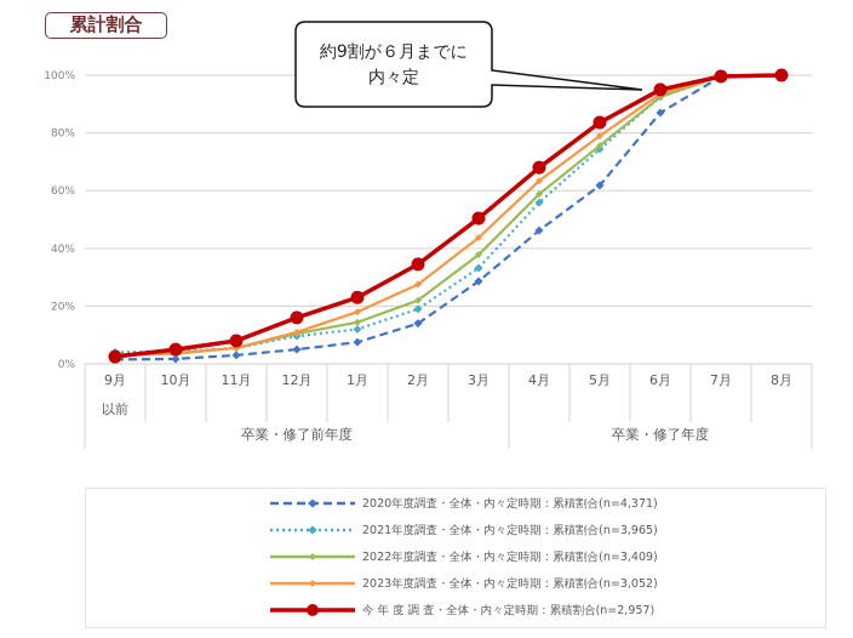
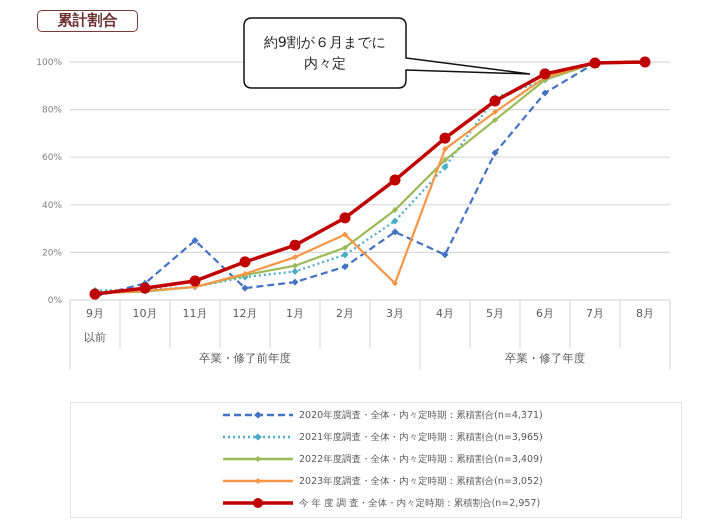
2020年度調査・全体・内々定時期：累積割合(n=4,371)/10月: 2% -> 7%
2020年度調査・全体・内々定時期：累積割合(n=4,371)/11月: 3% -> 25%
2023年度調査・全体・内々定時期：累積割合(n=3,052)/3月: 44% -> 7%
2020年度調査・全体・内々定時期：累積割合(n=4,371)/4月: 46% -> 19%
2021年度調査・全体・内々定時期：累積割合(n=3,965)/5月: 74% -> 85%
